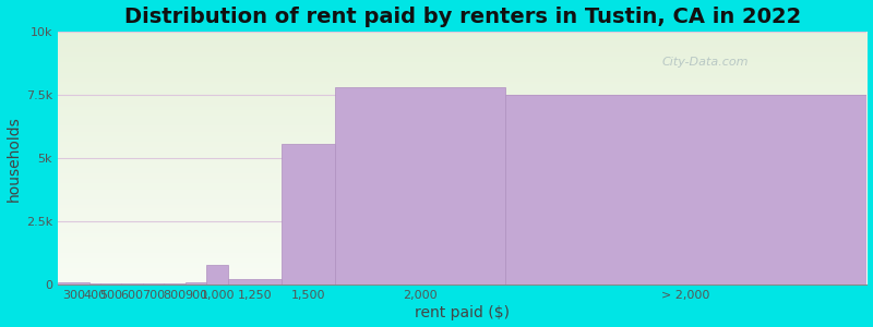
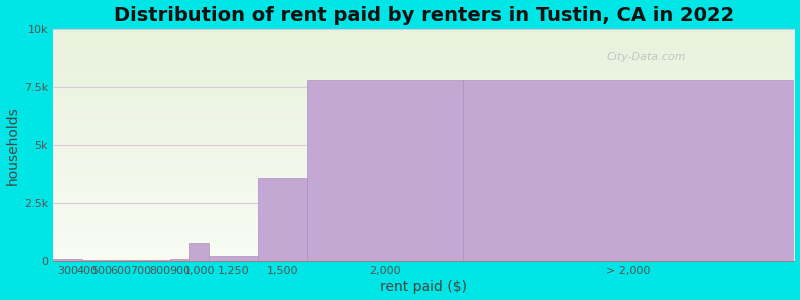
1,500: 5.55k -> 3.60k
> 2,000: 7.50k -> 7.80k
